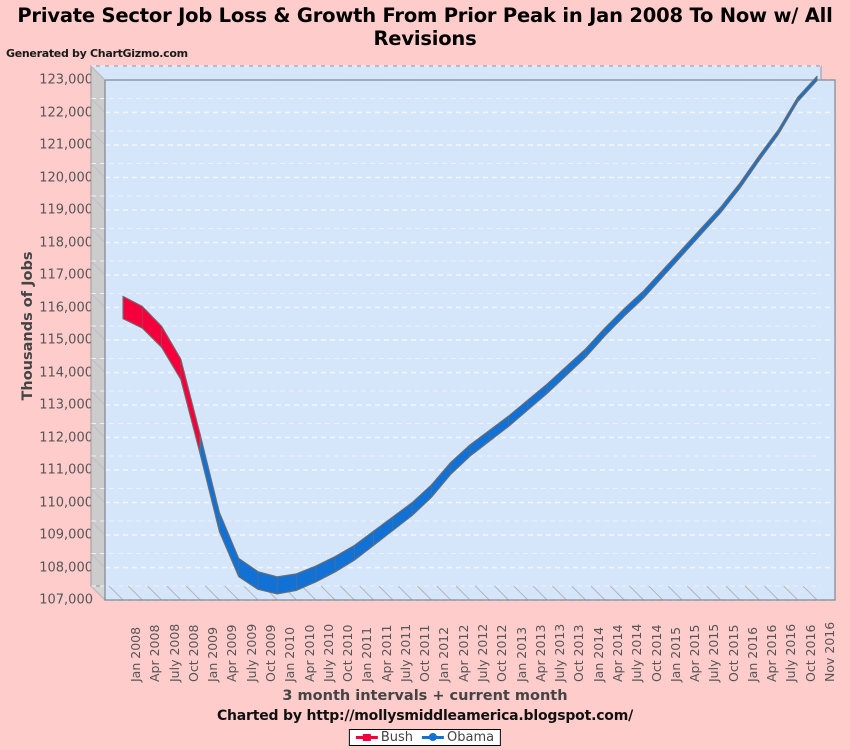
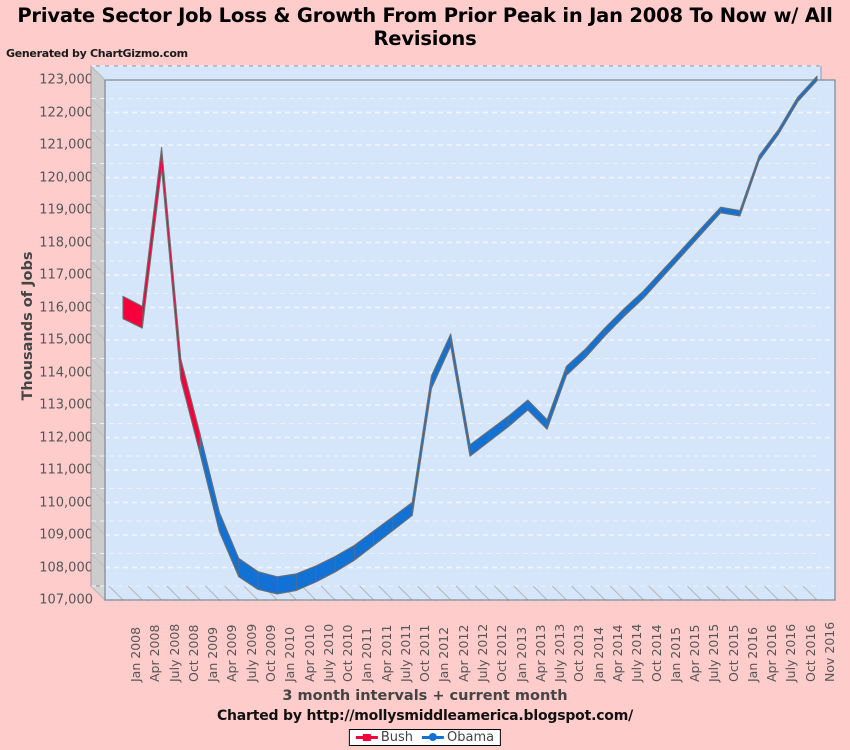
Bush/July 2008: 115100 -> 120600
Obama/Jan 2012: 110400 -> 113700
Obama/Apr 2012: 111000 -> 115000
Obama/July 2013: 113500 -> 112400
Obama/Jan 2016: 119800 -> 118900
